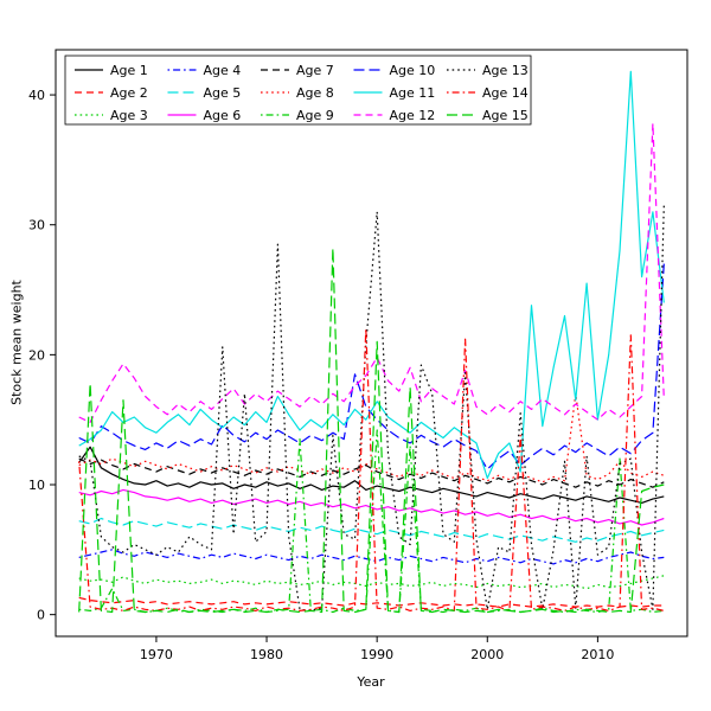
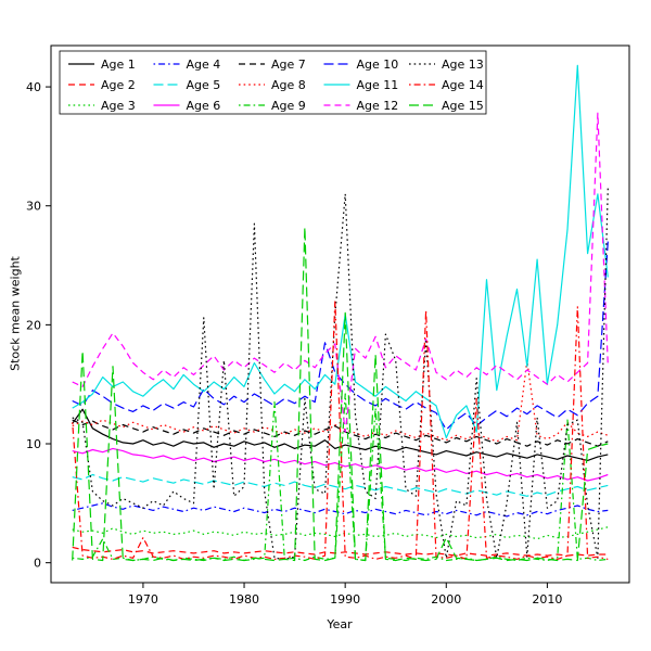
Age 14/1970: 0.3 -> 2.1
Age 11/1990: 16.4 -> 20.9
Age 12/1990: 19.8 -> 11.0
Age 15/2000: 0.2 -> 2.1
